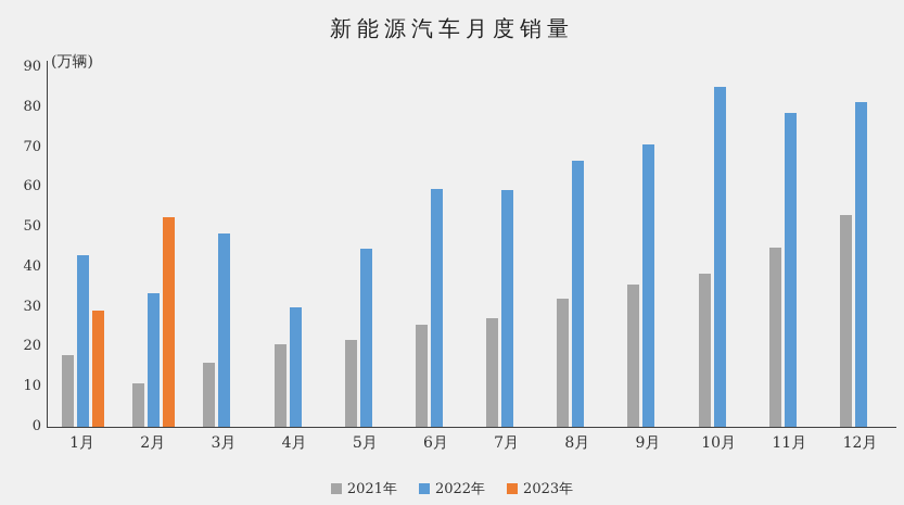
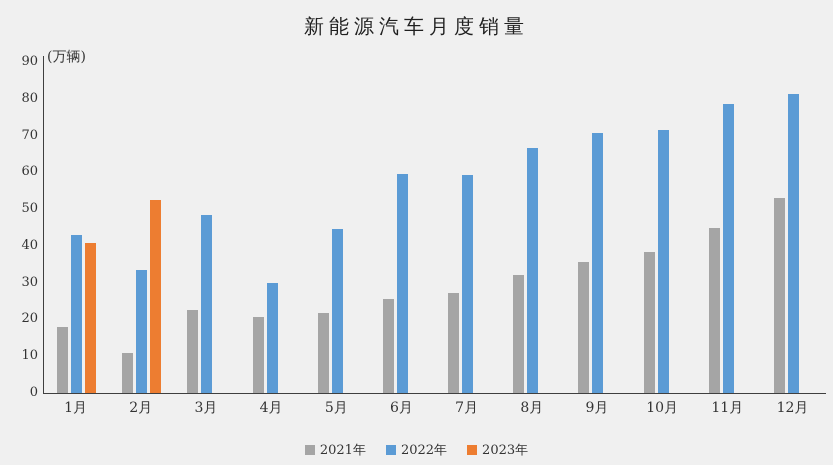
2023年/1月: 29 -> 41
2021年/3月: 16 -> 23
2022年/10月: 85 -> 71
